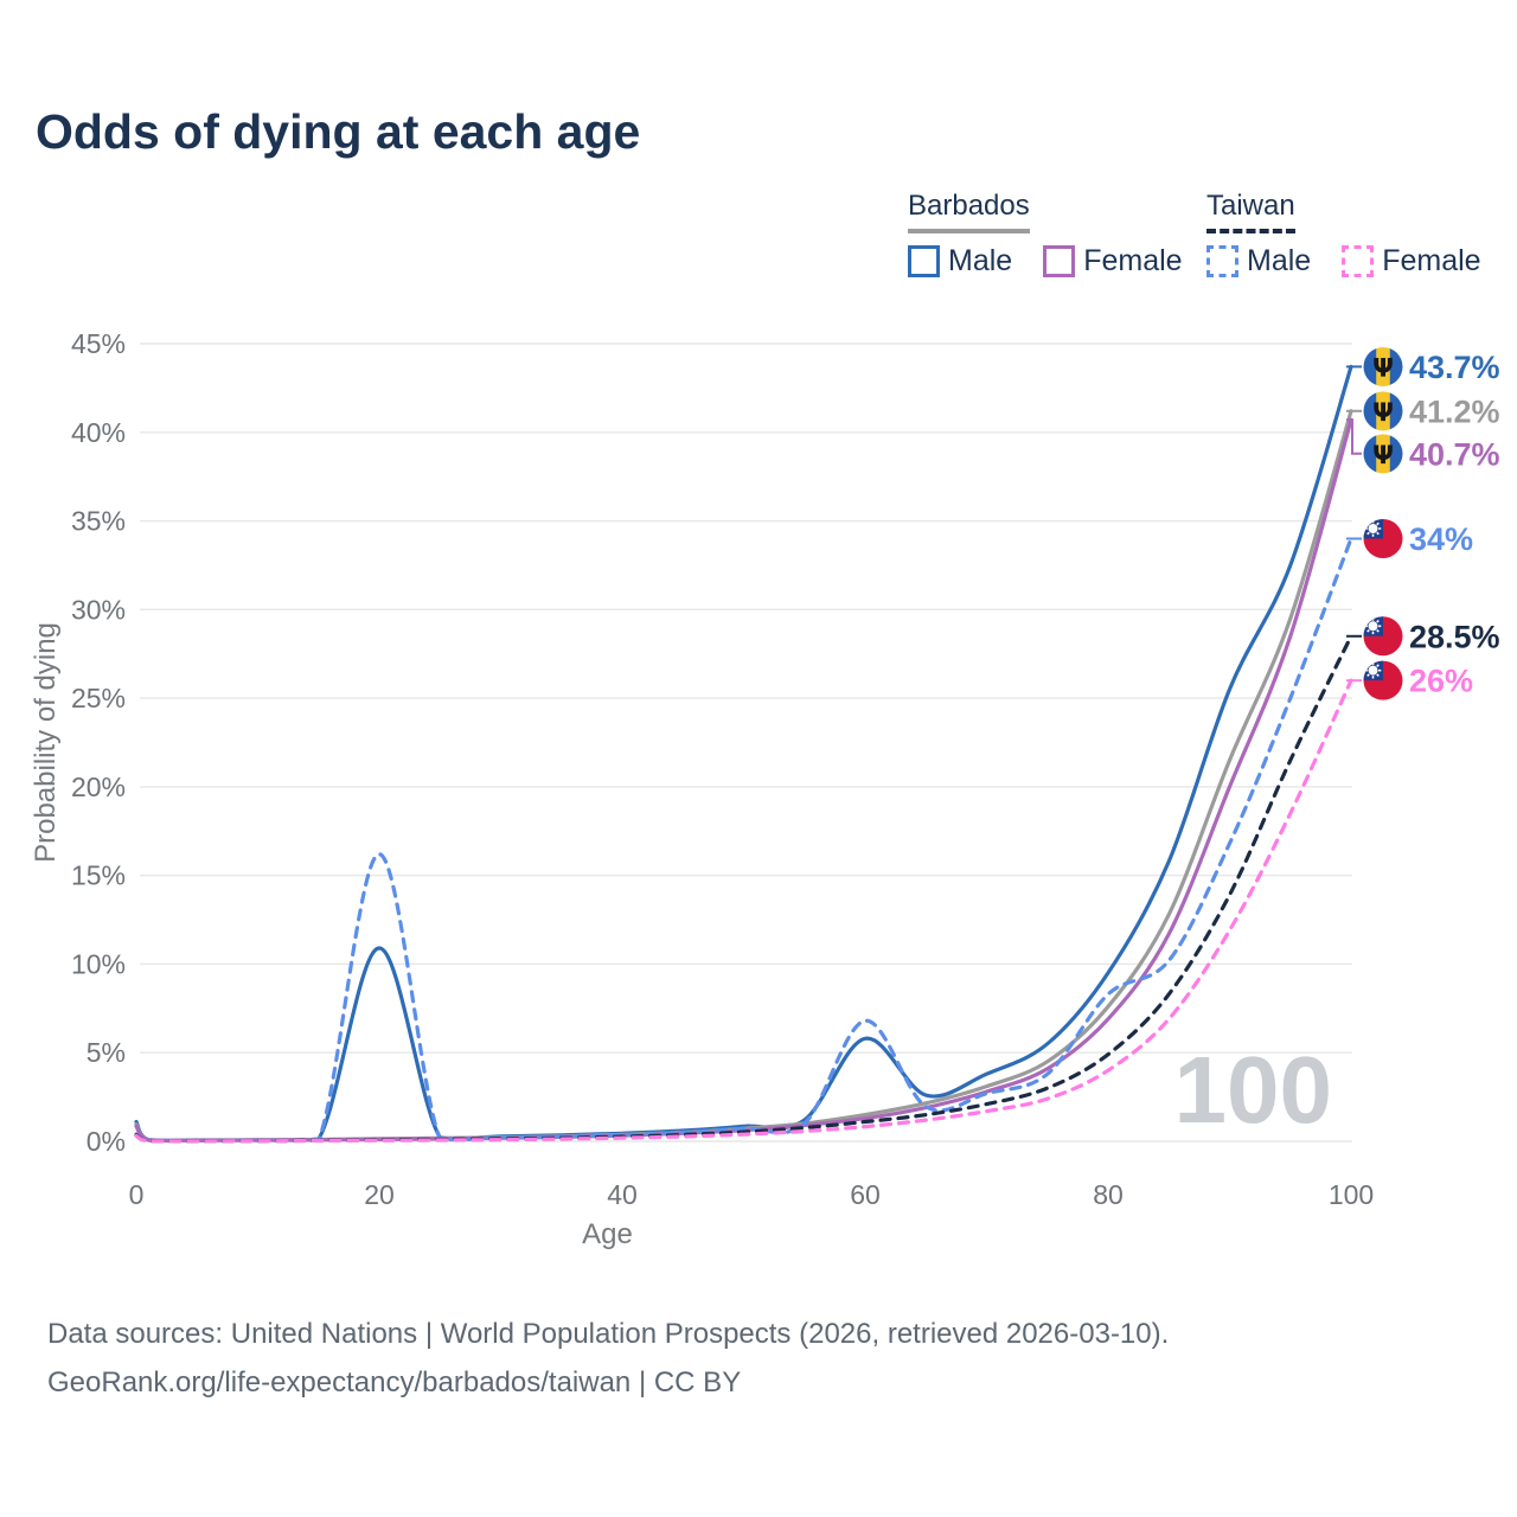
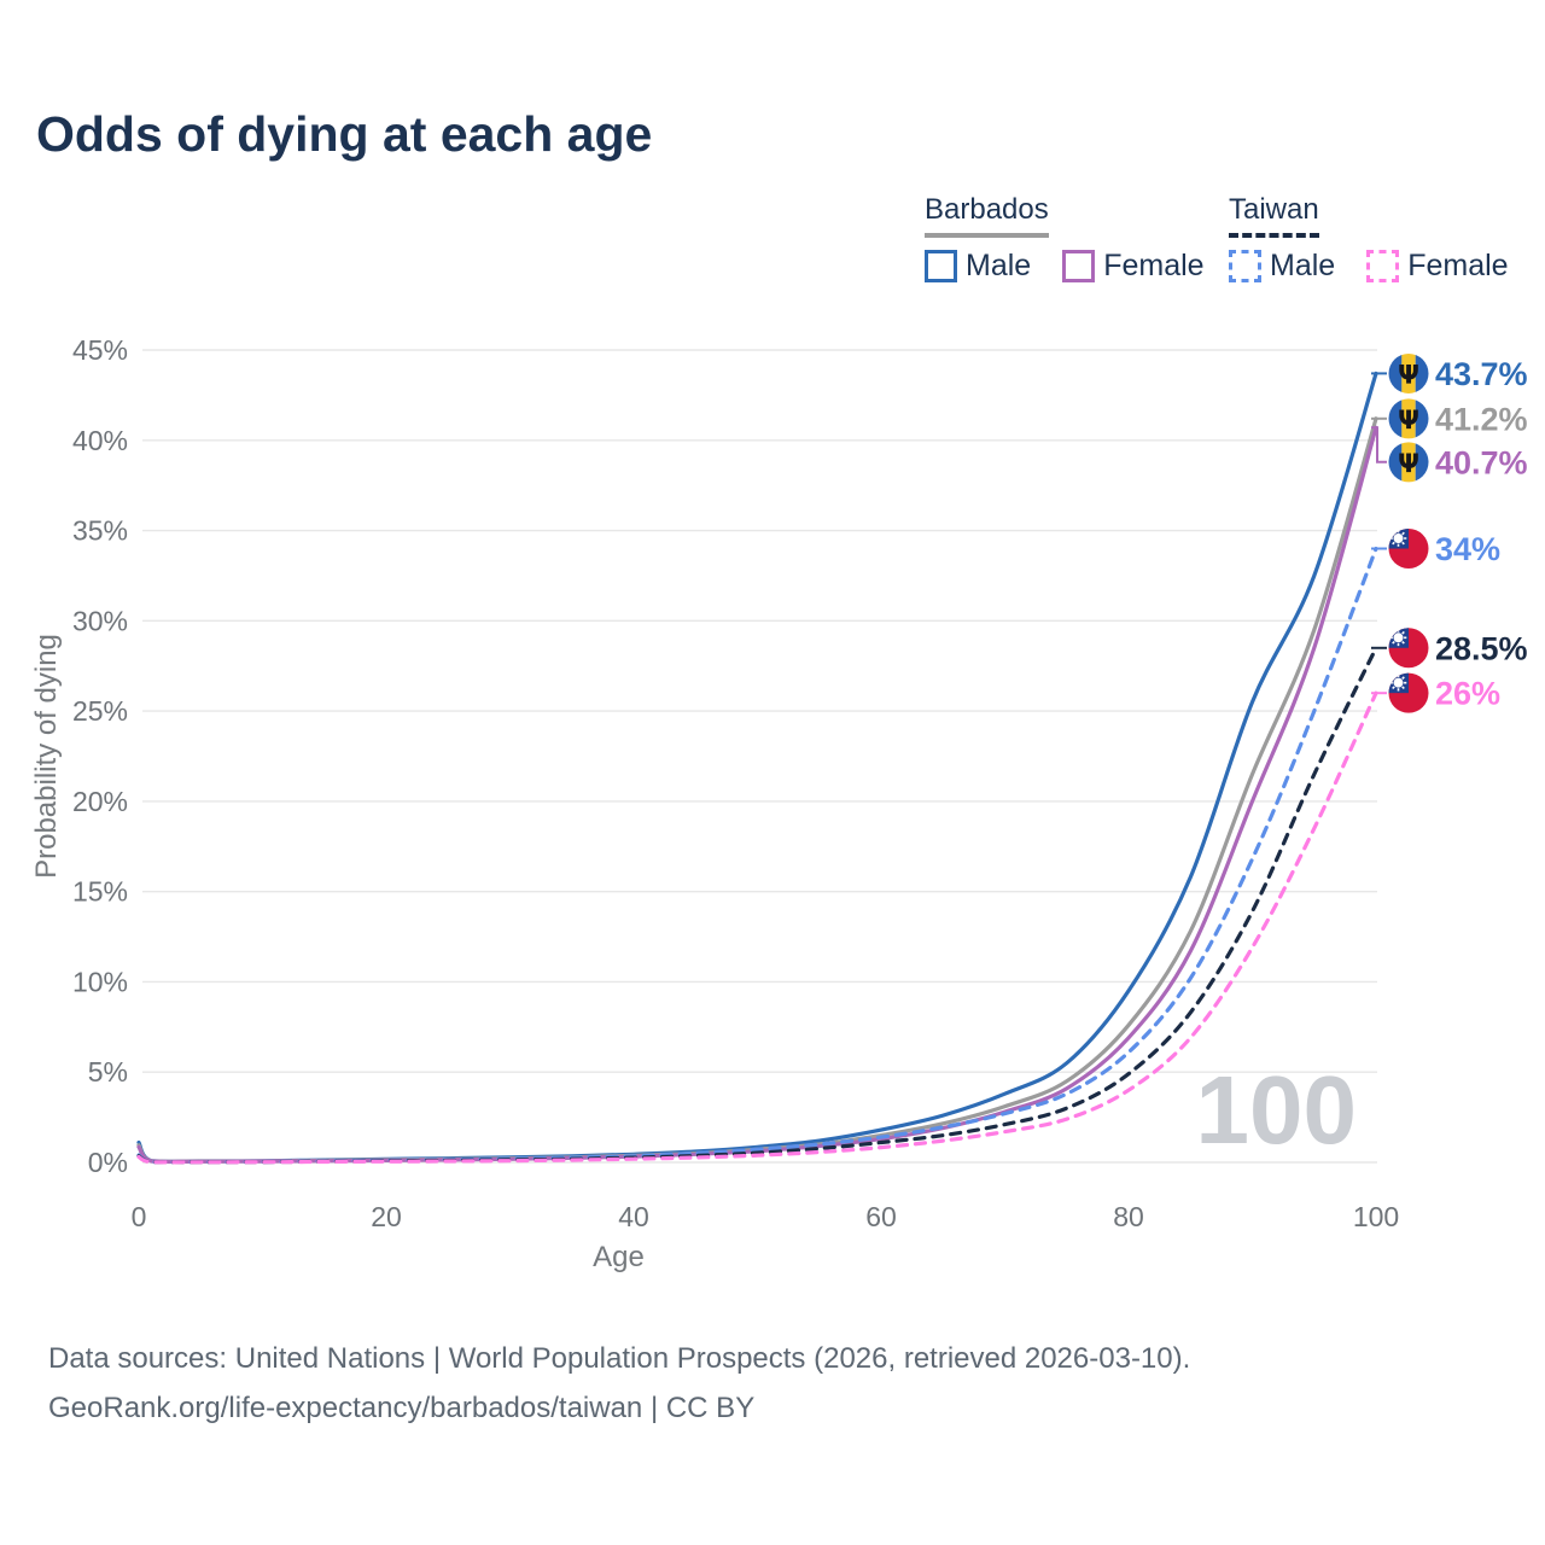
Barbados Male/20: 10.9% -> 0.2%
Taiwan Male/20: 16.2% -> 0.1%
Barbados Male/60: 5.8% -> 1.8%
Taiwan Male/60: 6.8% -> 1.4%
Taiwan Male/80: 8.3% -> 6.1%
